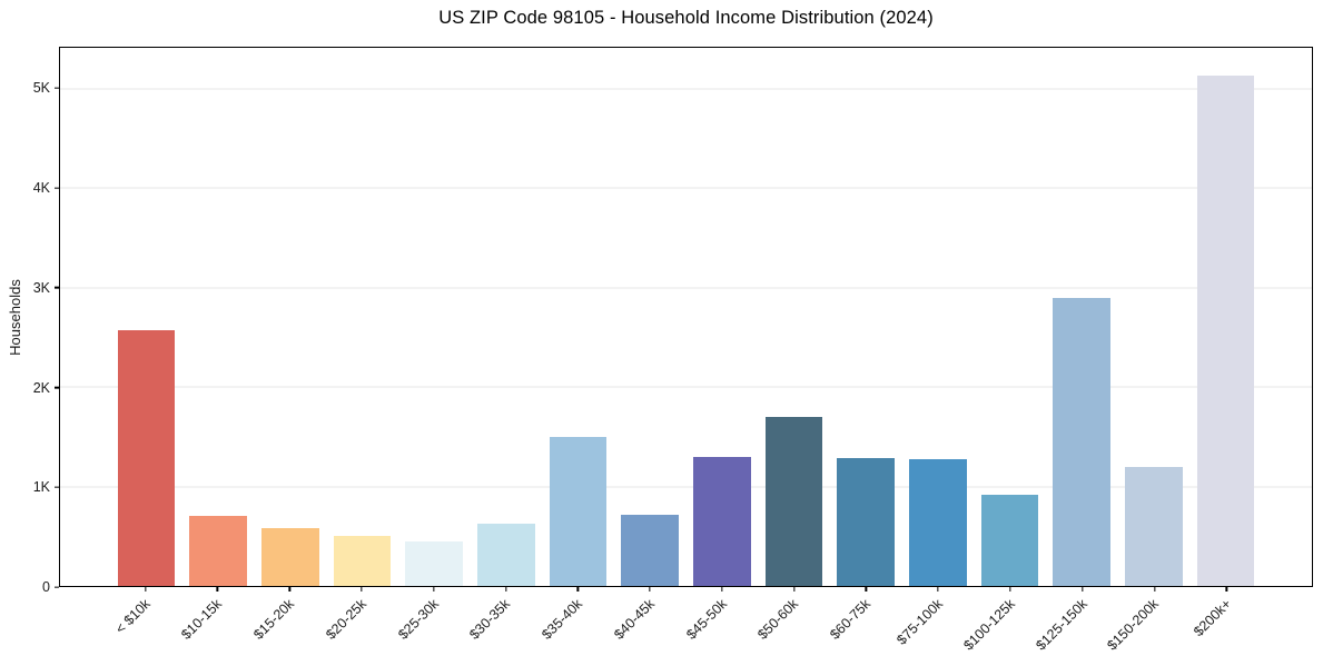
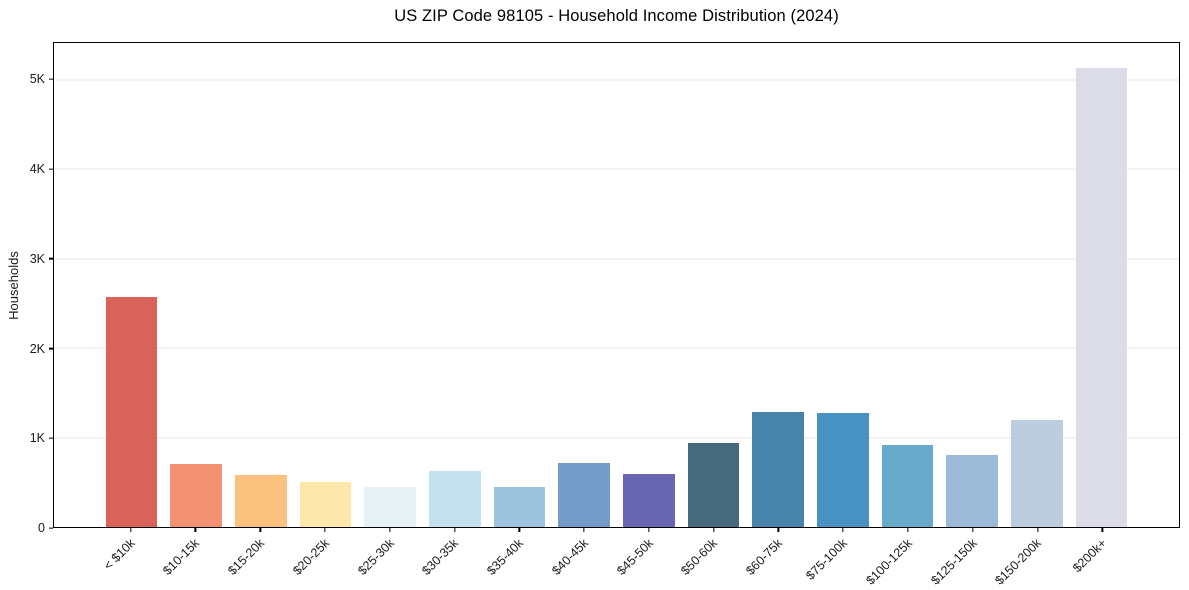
$35-40k: 1.5K -> 0.4K
$45-50k: 1.3K -> 0.6K
$50-60k: 1.7K -> 0.9K
$125-150k: 2.9K -> 0.8K
